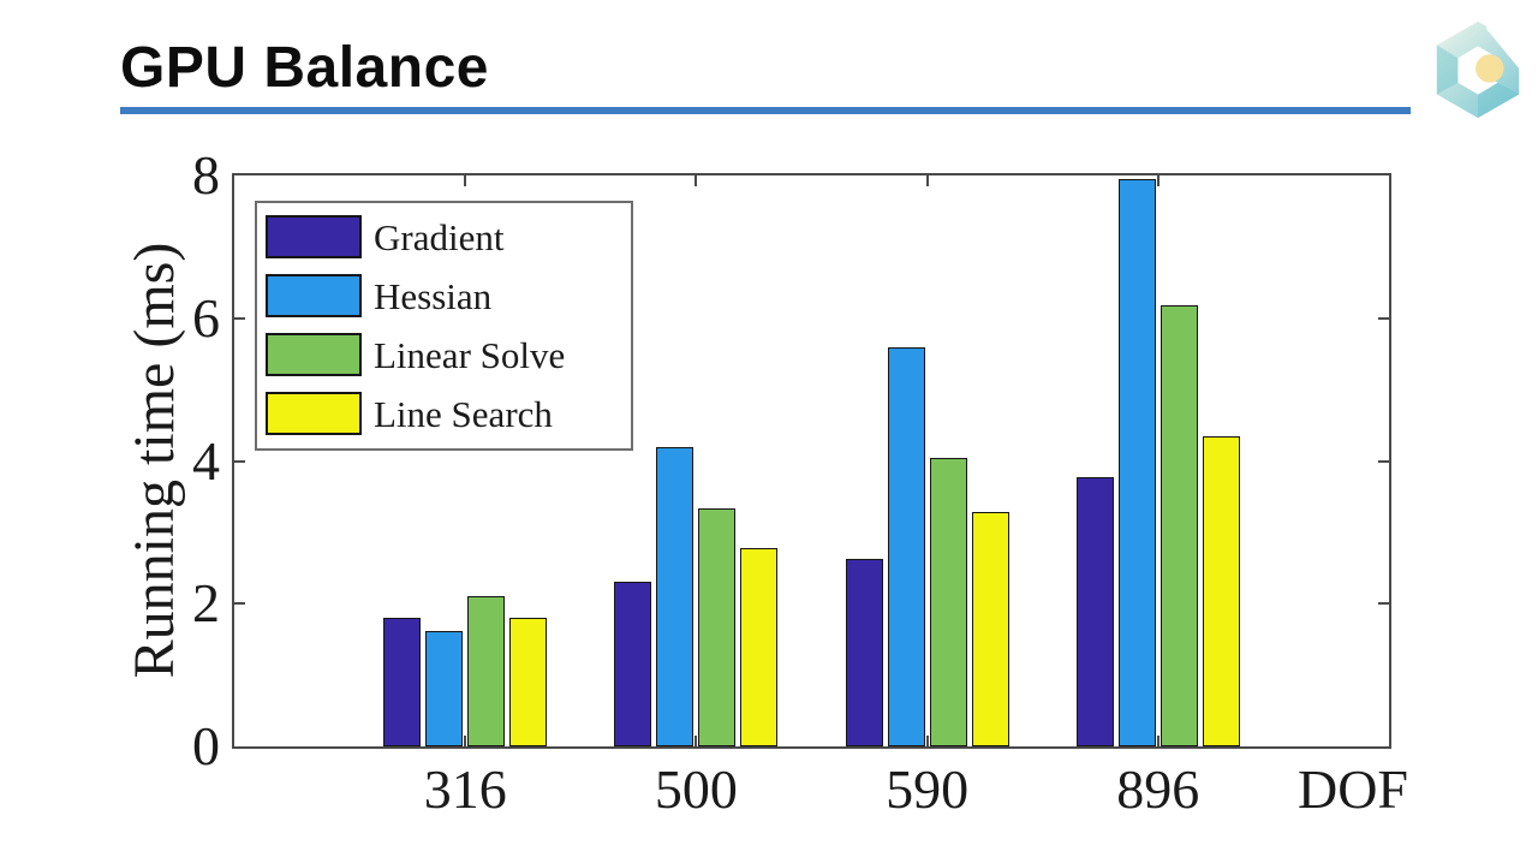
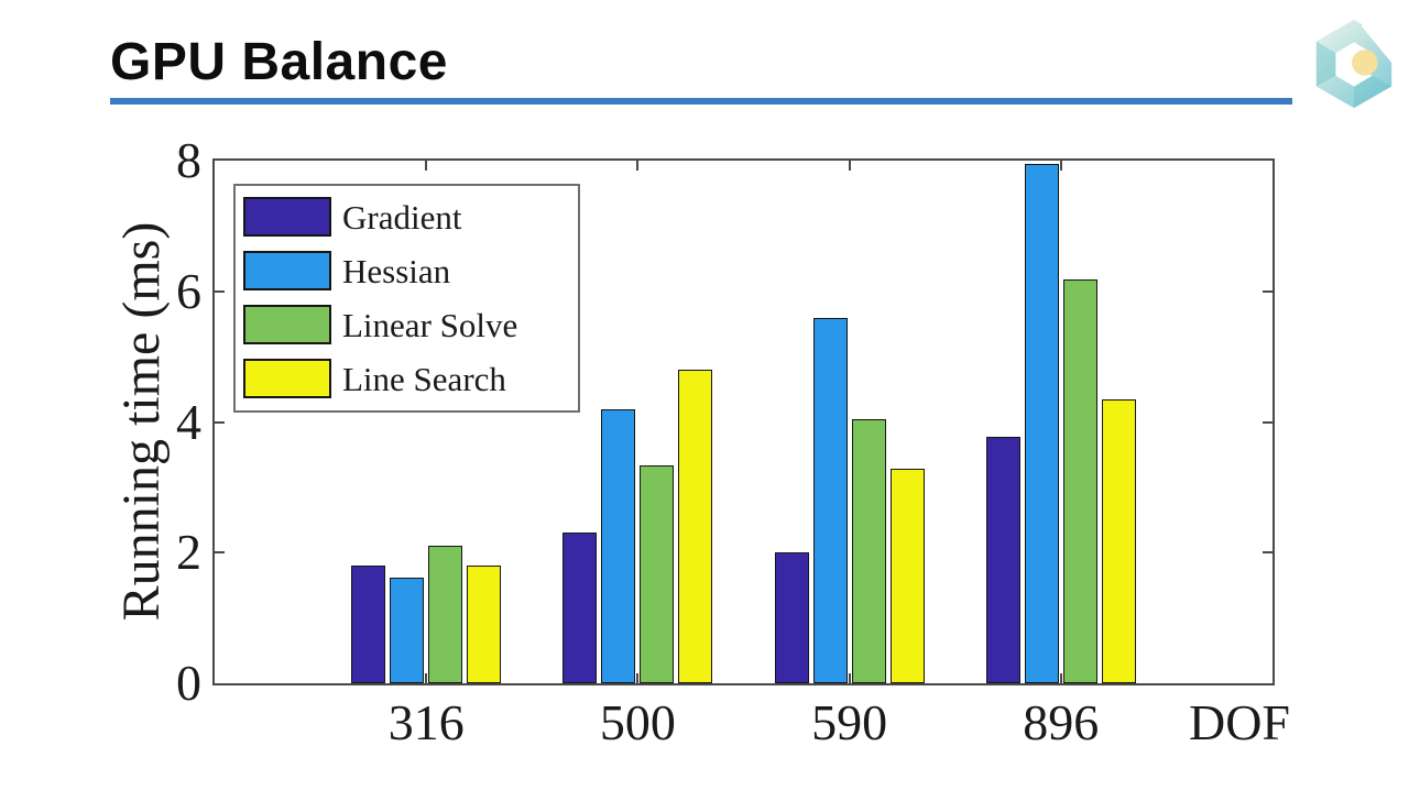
Line Search/500: 2.8 -> 4.8
Gradient/590: 2.6 -> 2.0
